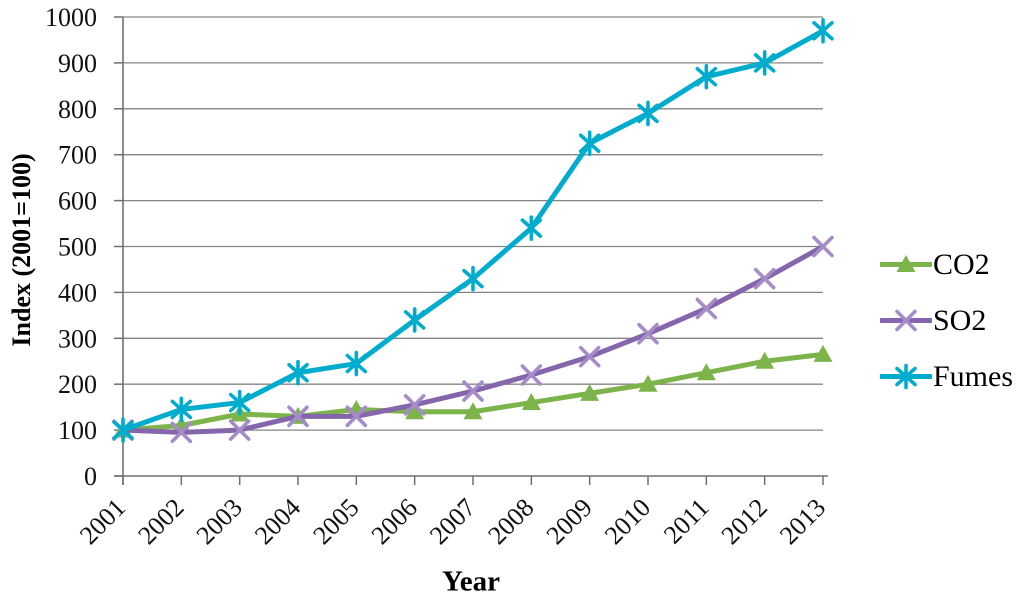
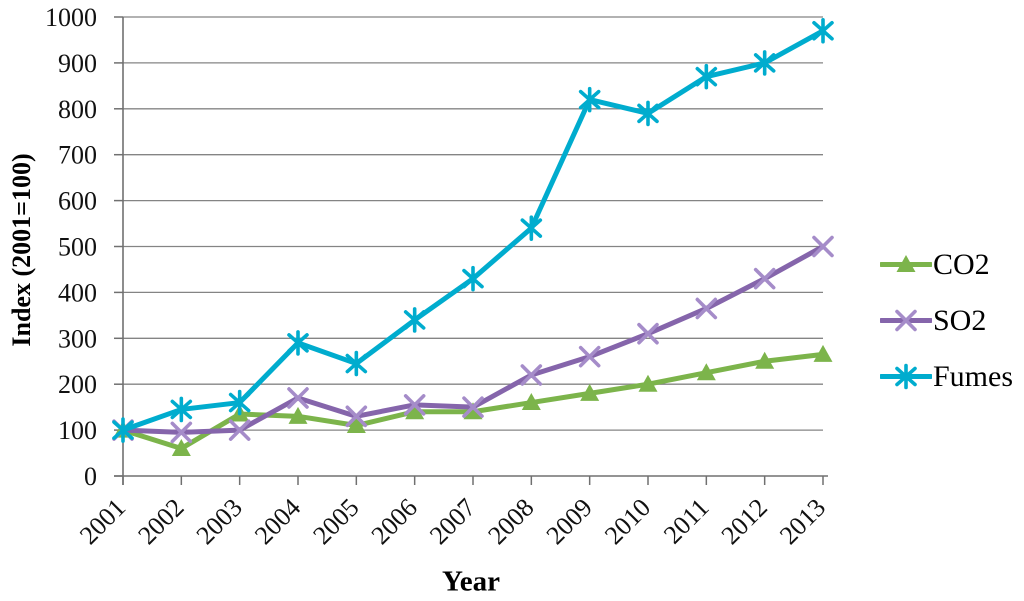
CO2/2002: 110 -> 60
SO2/2004: 130 -> 170
Fumes/2004: 220 -> 290
CO2/2005: 140 -> 110
SO2/2007: 180 -> 150
Fumes/2009: 720 -> 820
